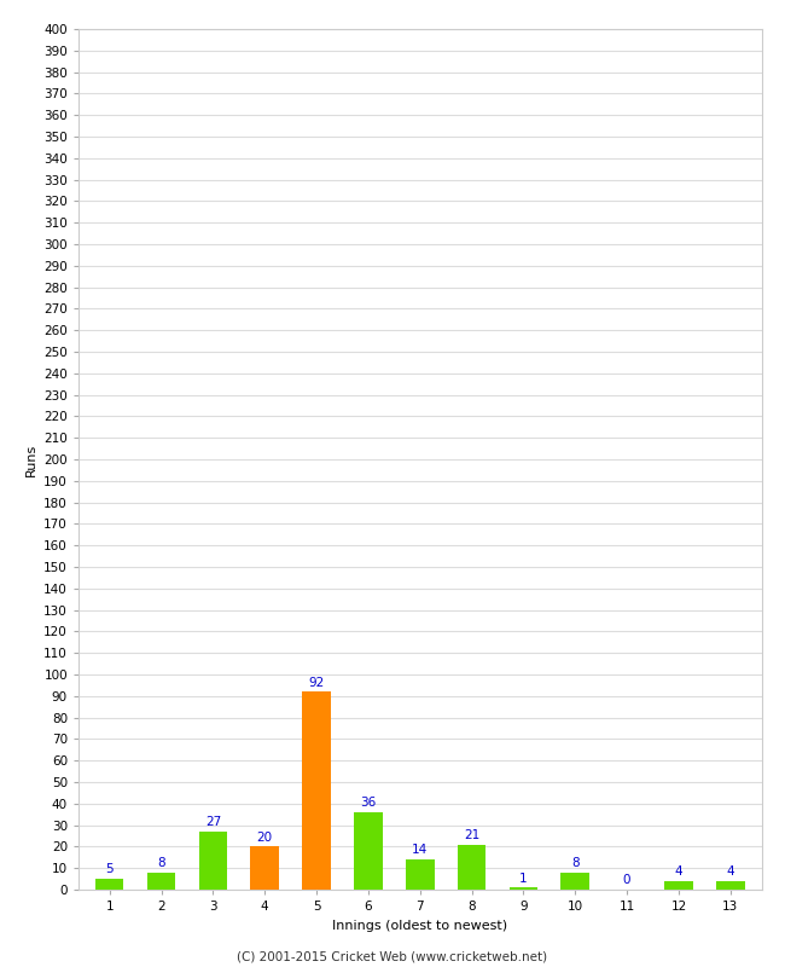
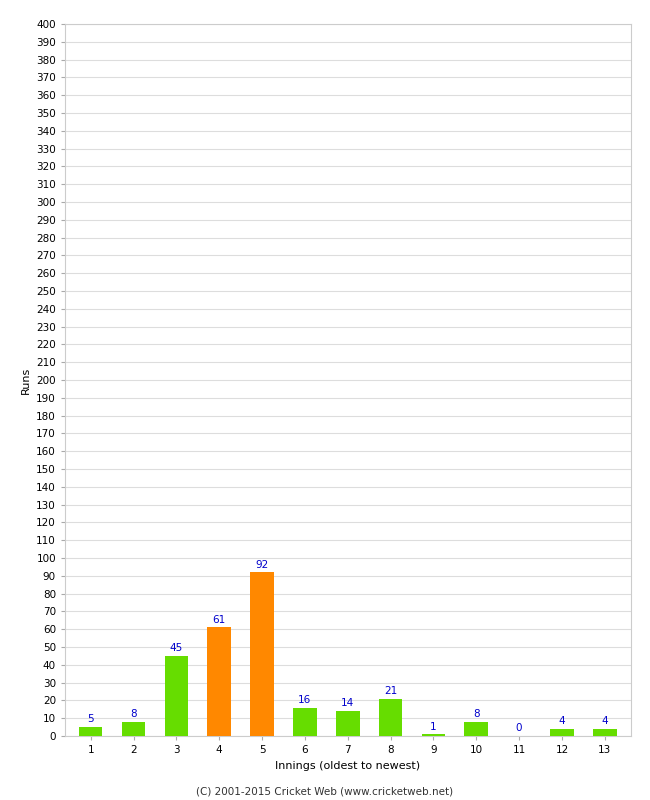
3: 27 -> 45
4: 20 -> 61
6: 36 -> 16
